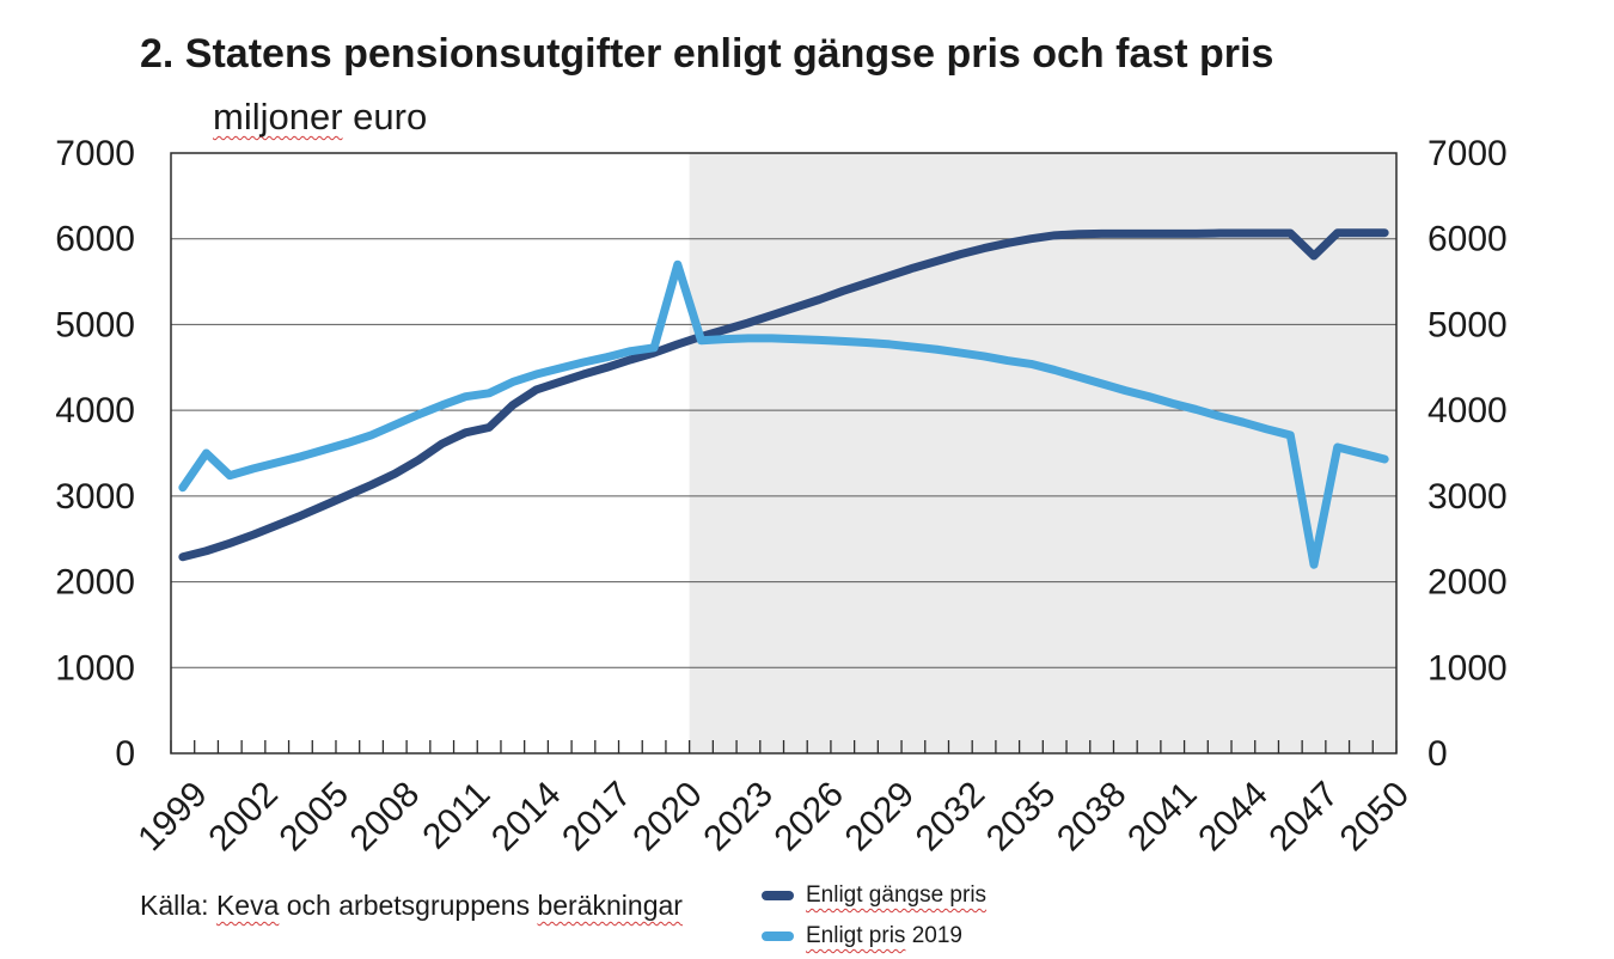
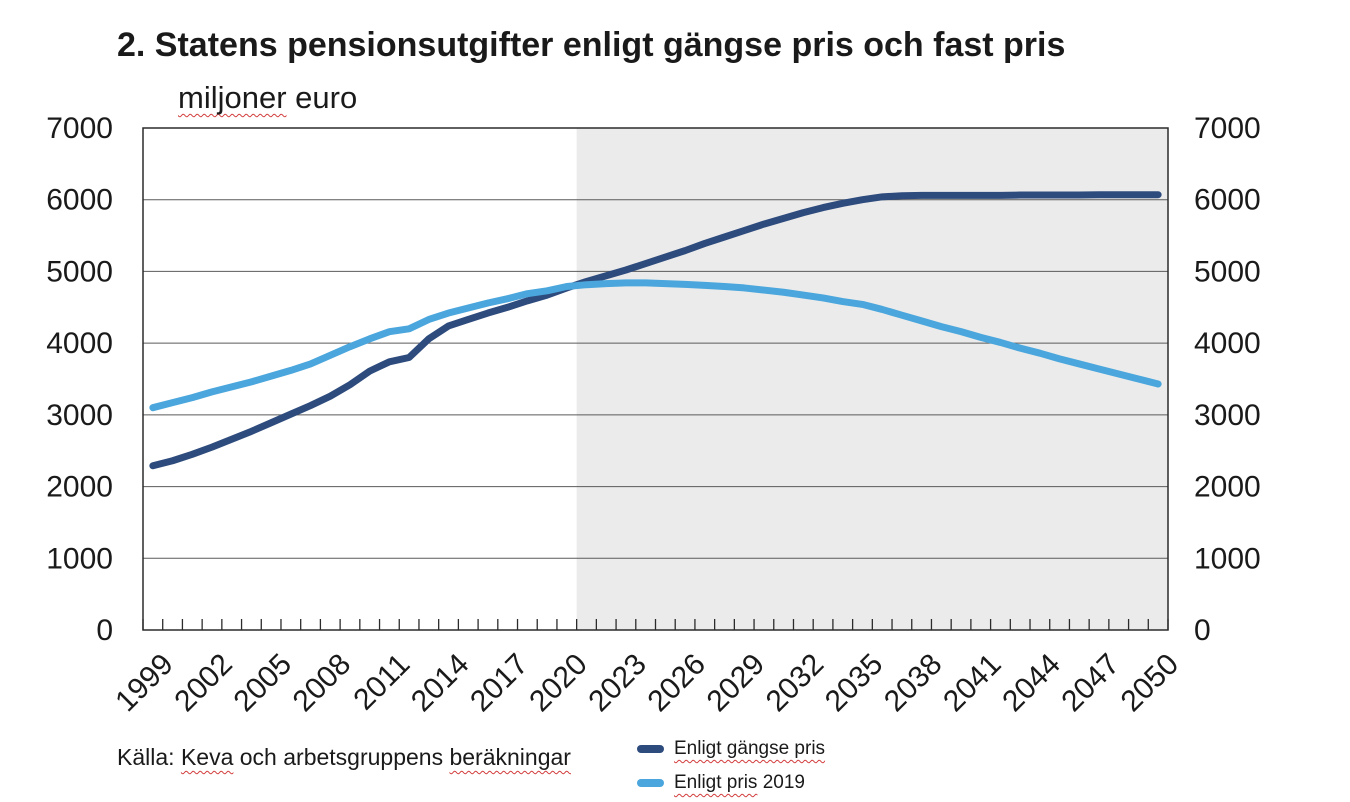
Enligt pris 2019/2000: 3500 -> 3200
Enligt pris 2019/2020: 5700 -> 4800
Enligt gängse pris/2047: 5800 -> 6100
Enligt pris 2019/2047: 2200 -> 3600
